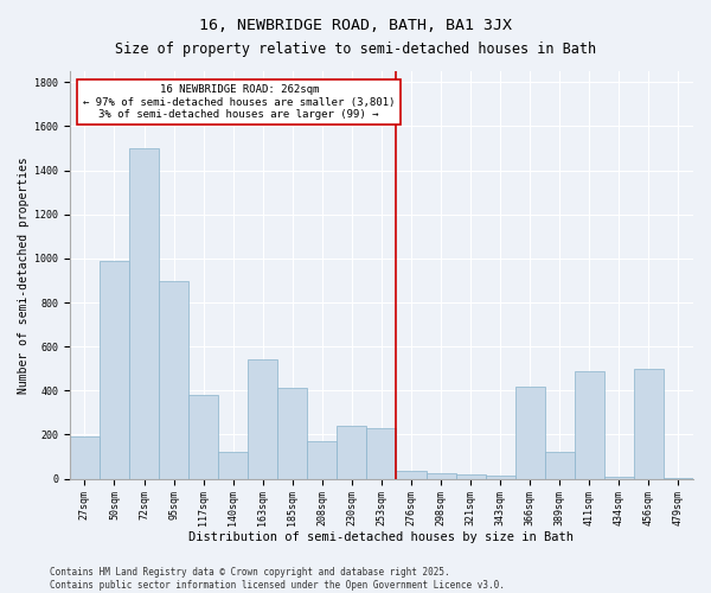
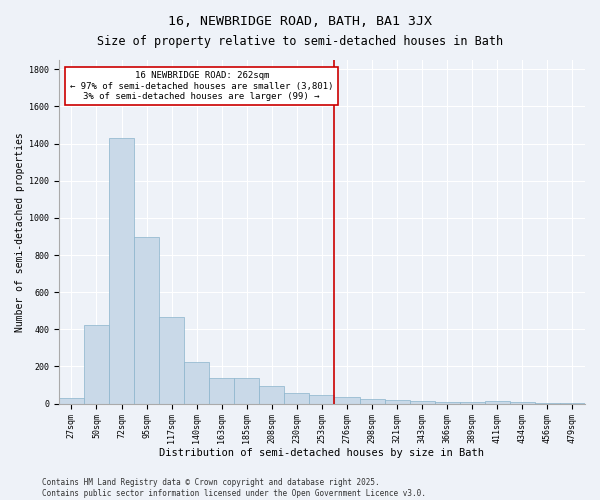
27sqm: 190 -> 30
50sqm: 990 -> 420
72sqm: 1500 -> 1430
117sqm: 380 -> 460
140sqm: 120 -> 220
163sqm: 540 -> 140
185sqm: 410 -> 140
208sqm: 170 -> 100
230sqm: 240 -> 60
253sqm: 230 -> 40
366sqm: 420 -> 10
389sqm: 120 -> 10
411sqm: 490 -> 20
456sqm: 500 -> 0
